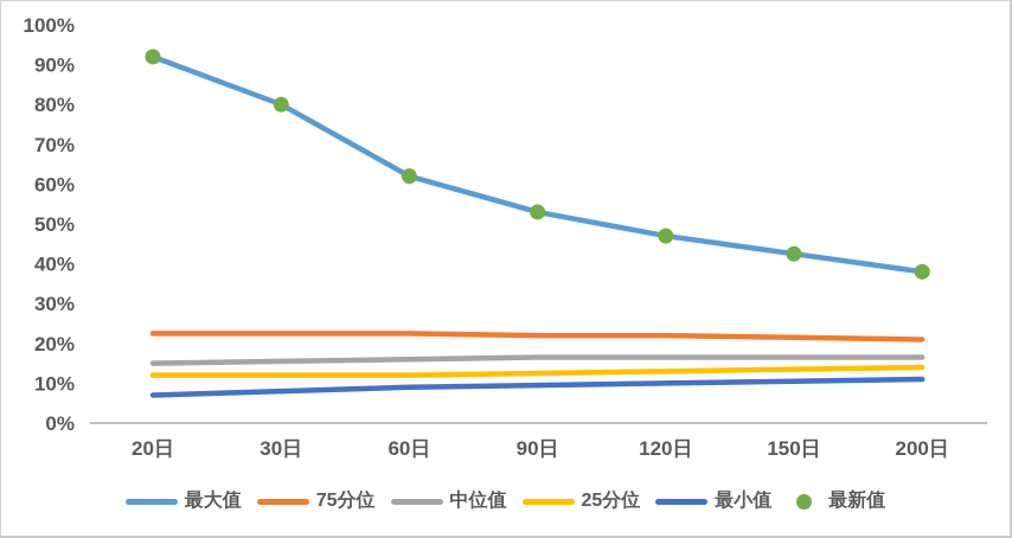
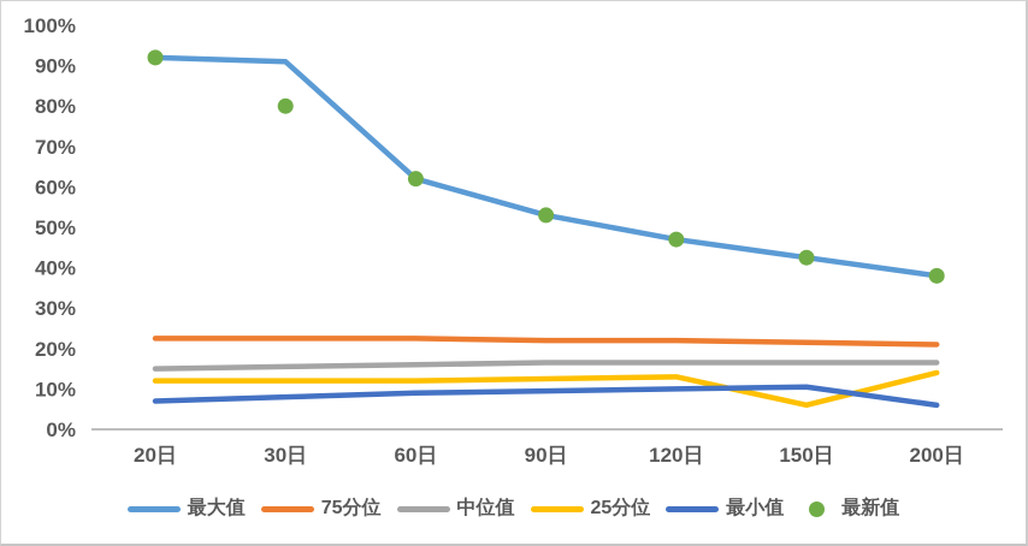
最大值/30日: 80% -> 91%
25分位/150日: 14% -> 6%
最小值/200日: 11% -> 6%
